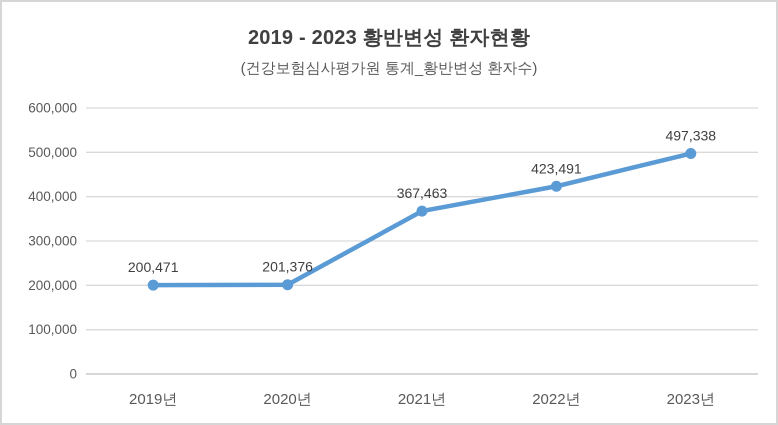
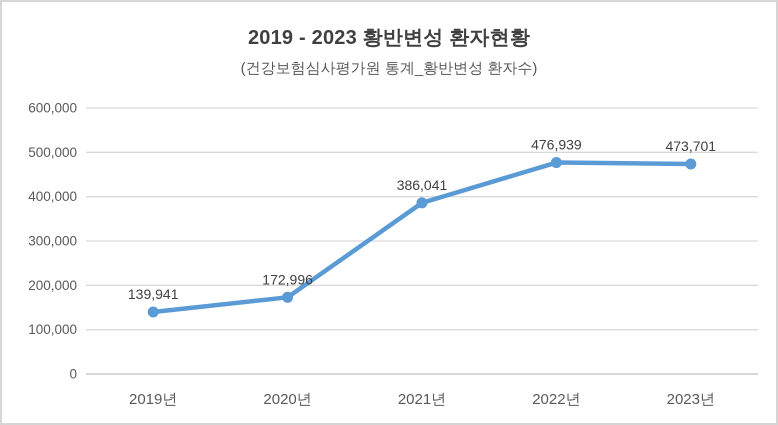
2019년: 200,471 -> 139,941
2020년: 201,376 -> 172,996
2021년: 367,463 -> 386,041
2022년: 423,491 -> 476,939
2023년: 497,338 -> 473,701
